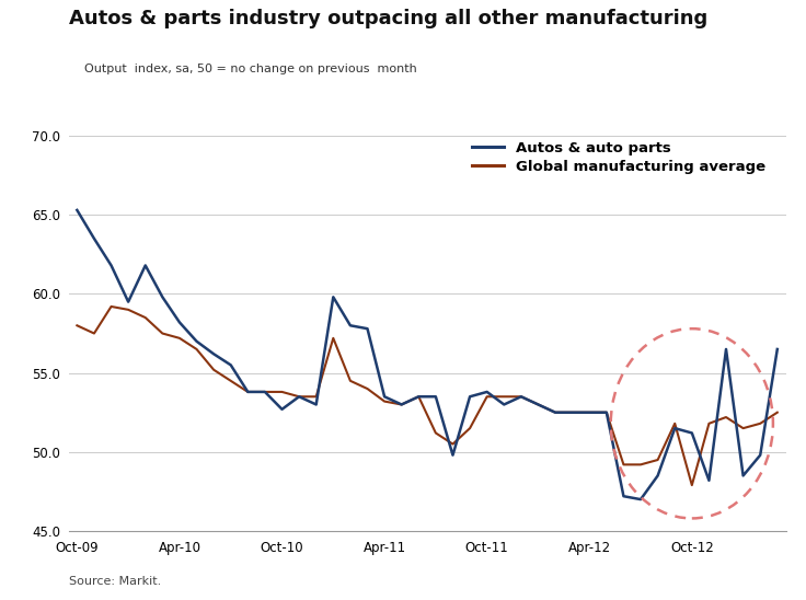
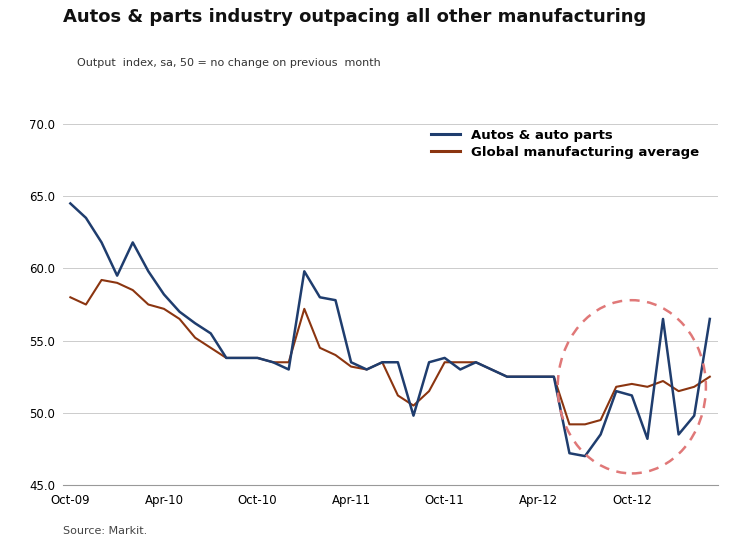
Autos & auto parts/Oct-09: 65.3 -> 64.5
Autos & auto parts/Oct-10: 52.7 -> 53.8
Global manufacturing average/Oct-12: 47.9 -> 52.0
